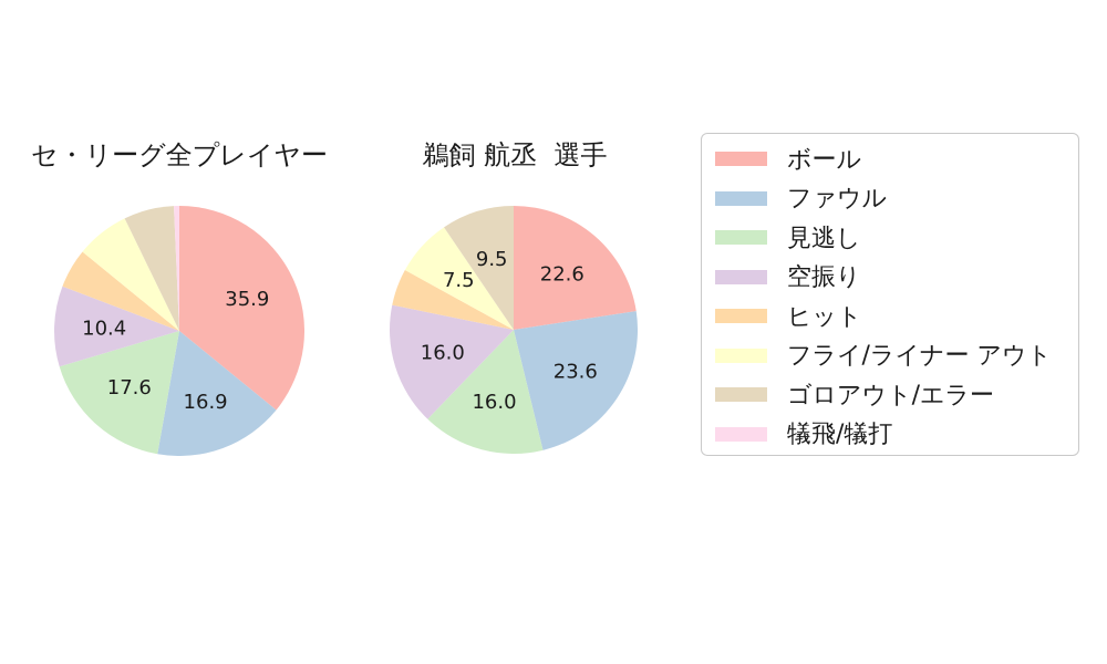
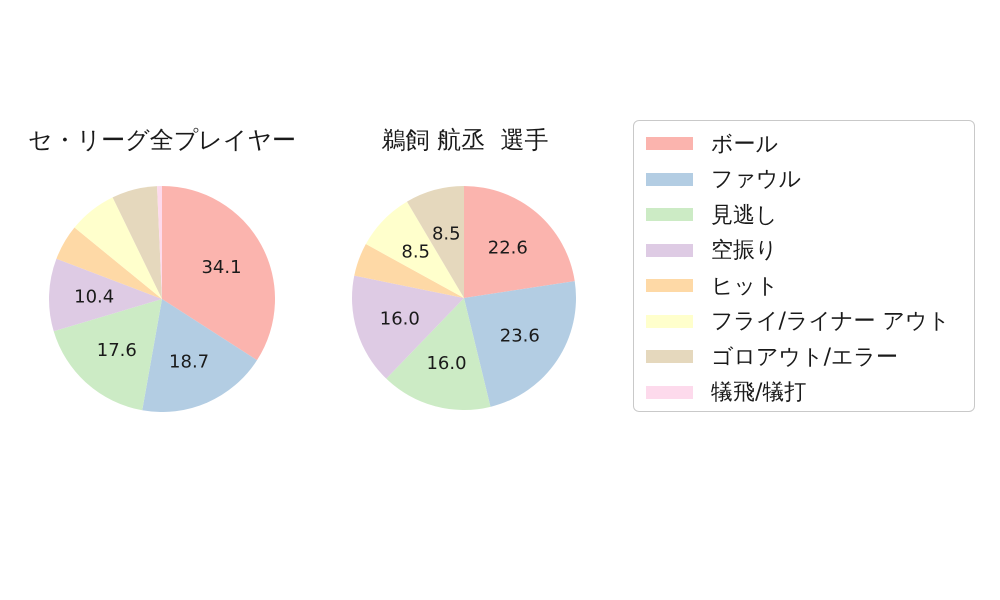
セ・リーグ全プレイヤー/ボール: 35.9 -> 34.1
セ・リーグ全プレイヤー/ファウル: 16.9 -> 18.7
鵜飼 航丞 選手/フライ/ライナー アウト: 7.5 -> 8.5
鵜飼 航丞 選手/ゴロアウト/エラー: 9.5 -> 8.5
